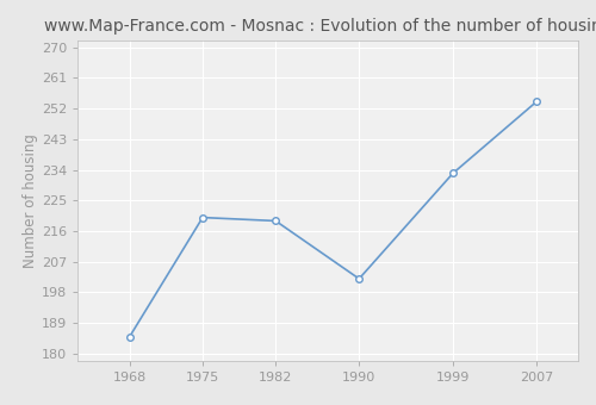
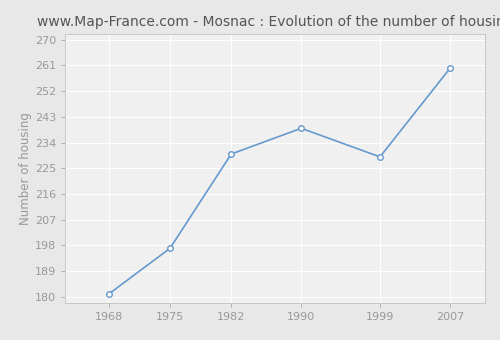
1968: 185 -> 181
1975: 220 -> 197
1982: 219 -> 230
1990: 202 -> 239
1999: 233 -> 229
2007: 254 -> 260
